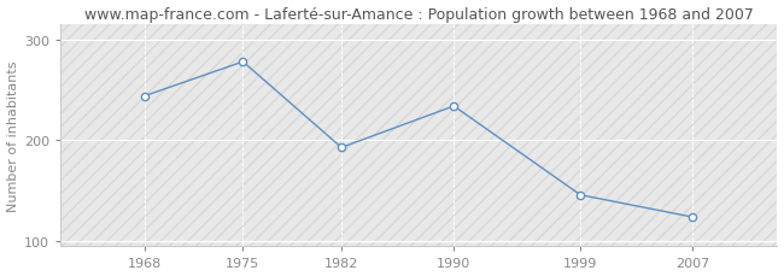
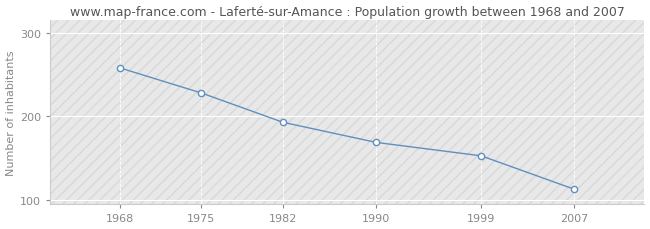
1968: 244 -> 258
1975: 278 -> 228
1990: 234 -> 169
1999: 146 -> 153
2007: 124 -> 113
